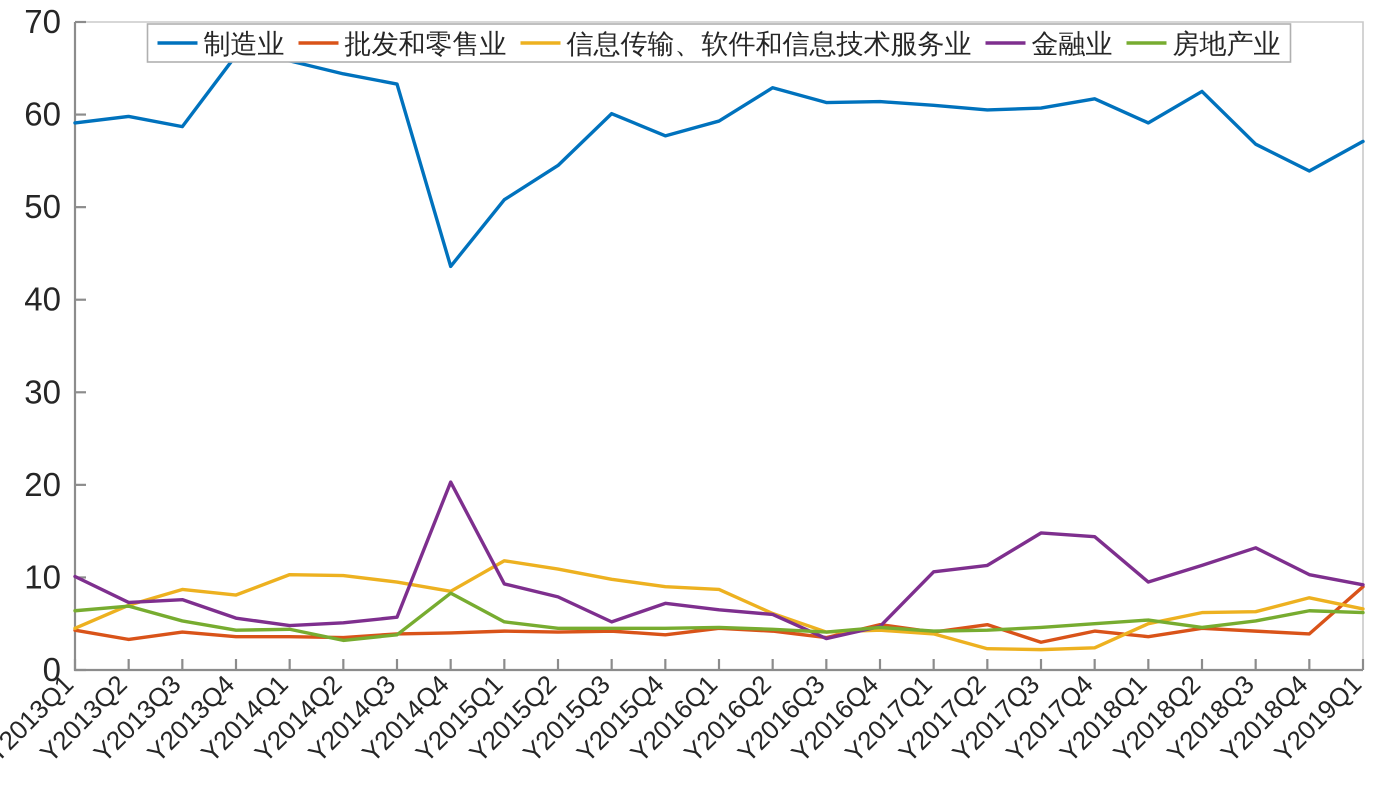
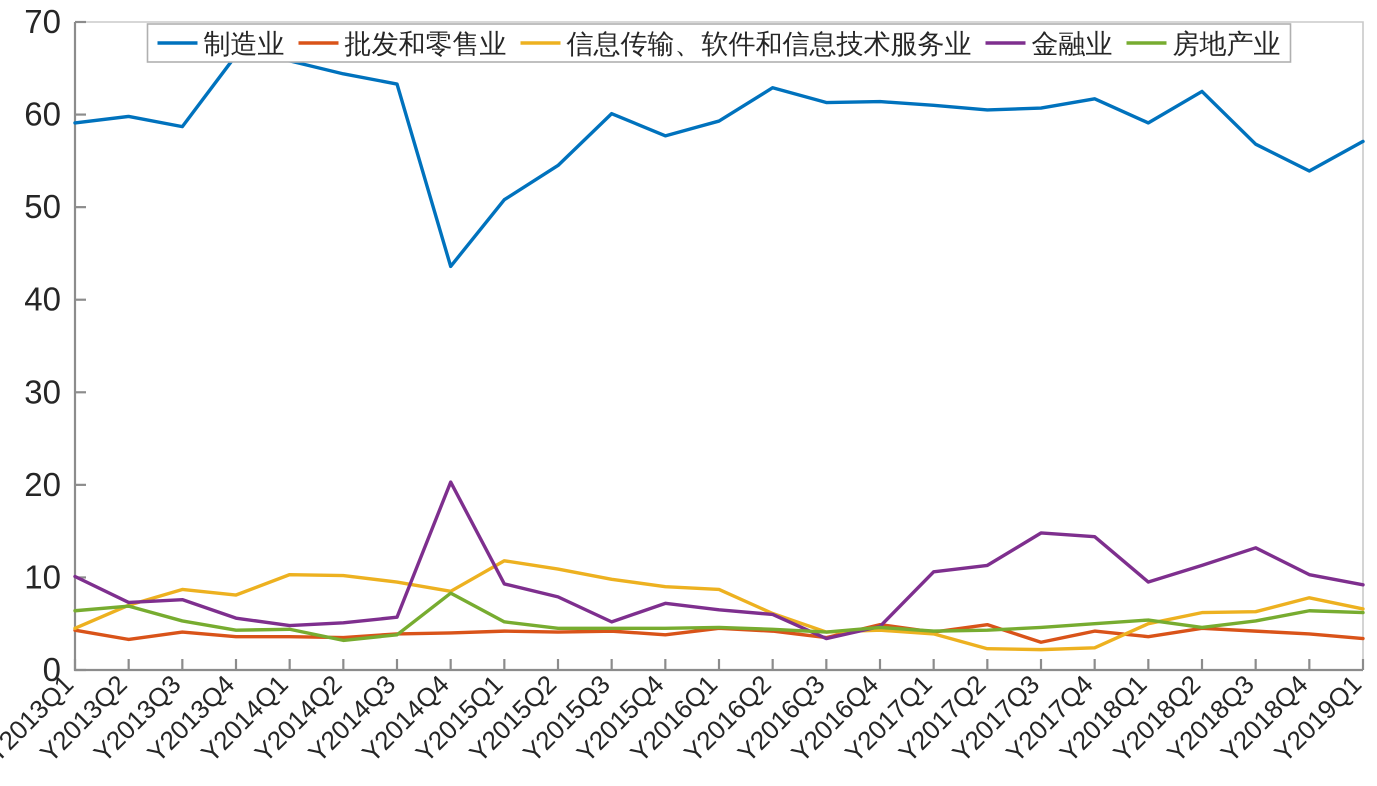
批发和零售业/Y2019Q1: 9 -> 3
